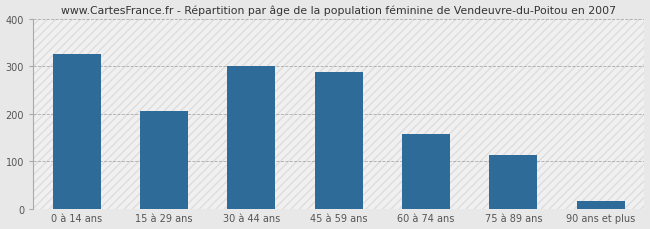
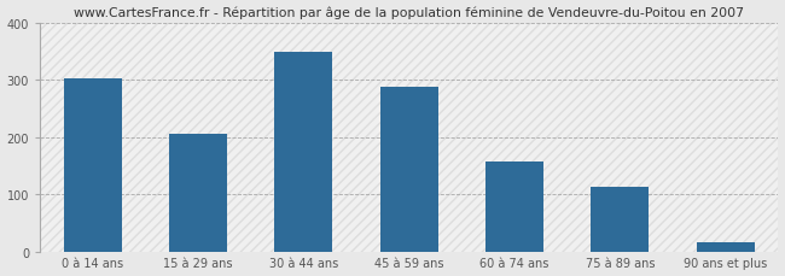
0 à 14 ans: 325 -> 303
30 à 44 ans: 300 -> 348
